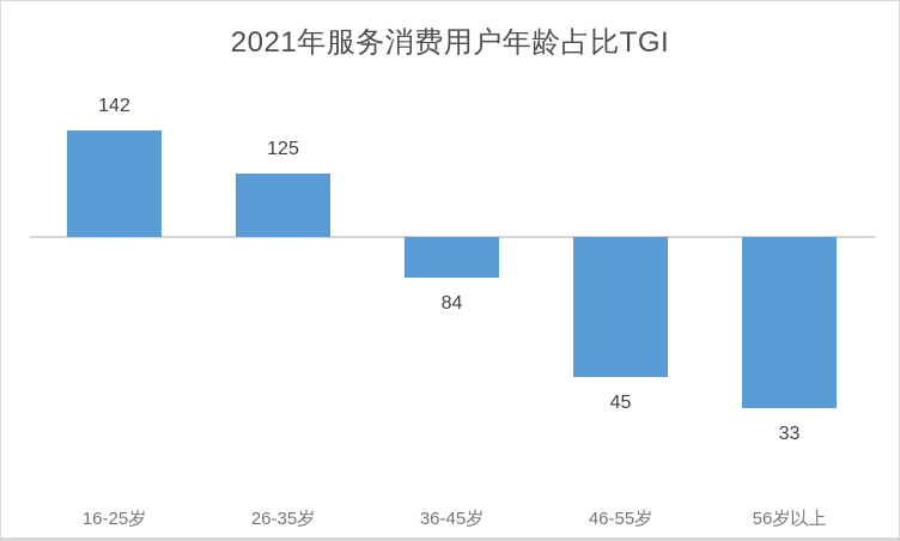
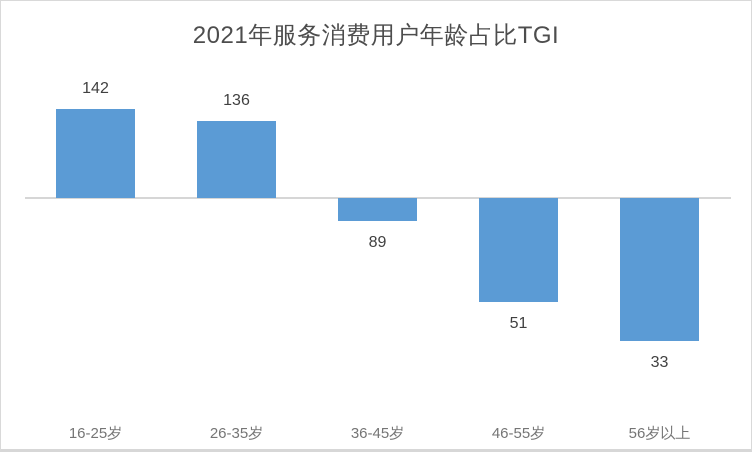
26-35岁: 125 -> 136
36-45岁: 84 -> 89
46-55岁: 45 -> 51
